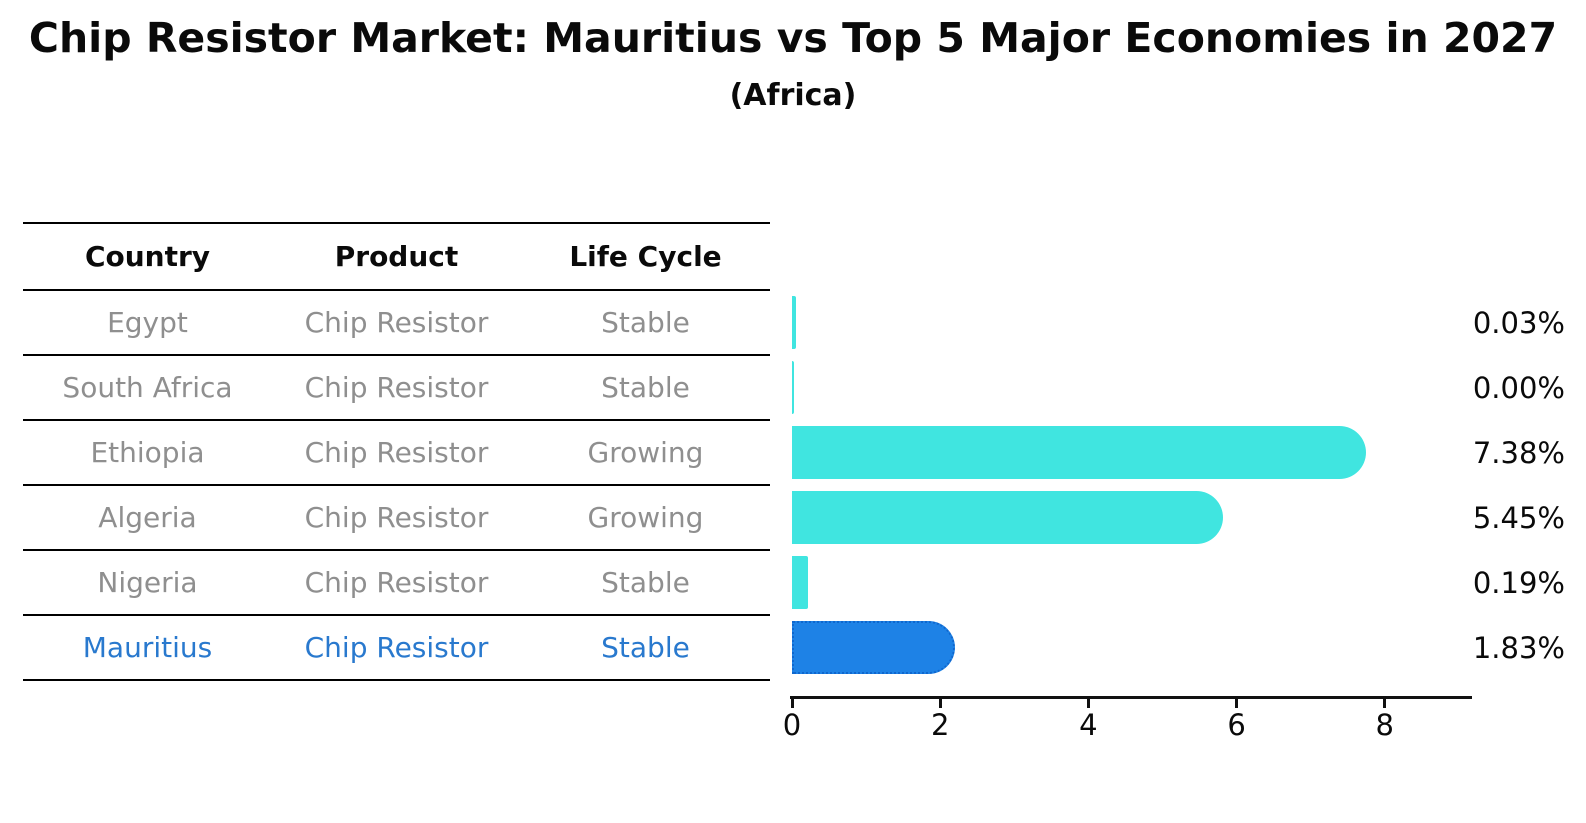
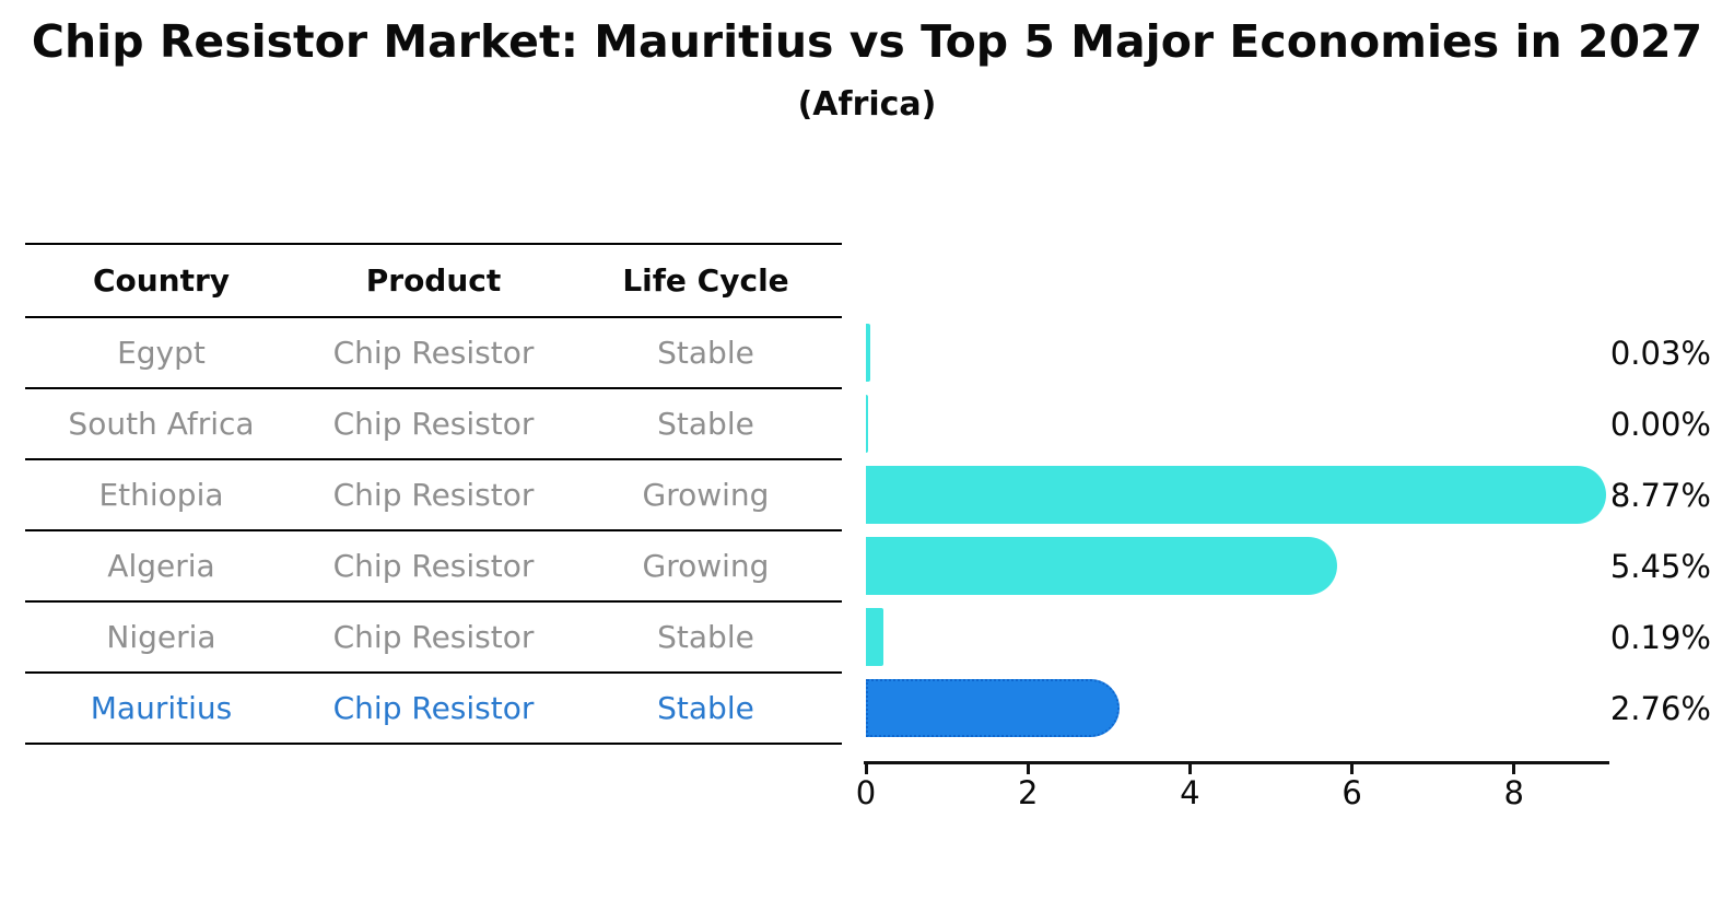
Ethiopia: 7.38% -> 8.77%
Mauritius: 1.83% -> 2.76%
